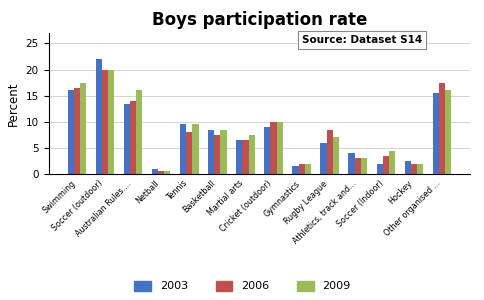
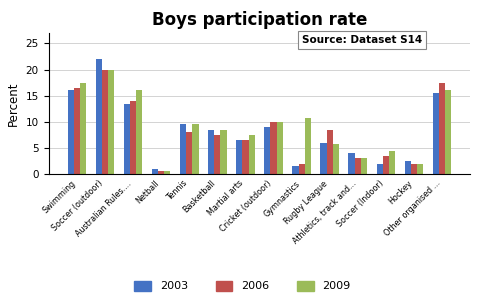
2009/Gymnastics: 2.0 -> 10.8
2009/Rugby League: 7.0 -> 5.8
